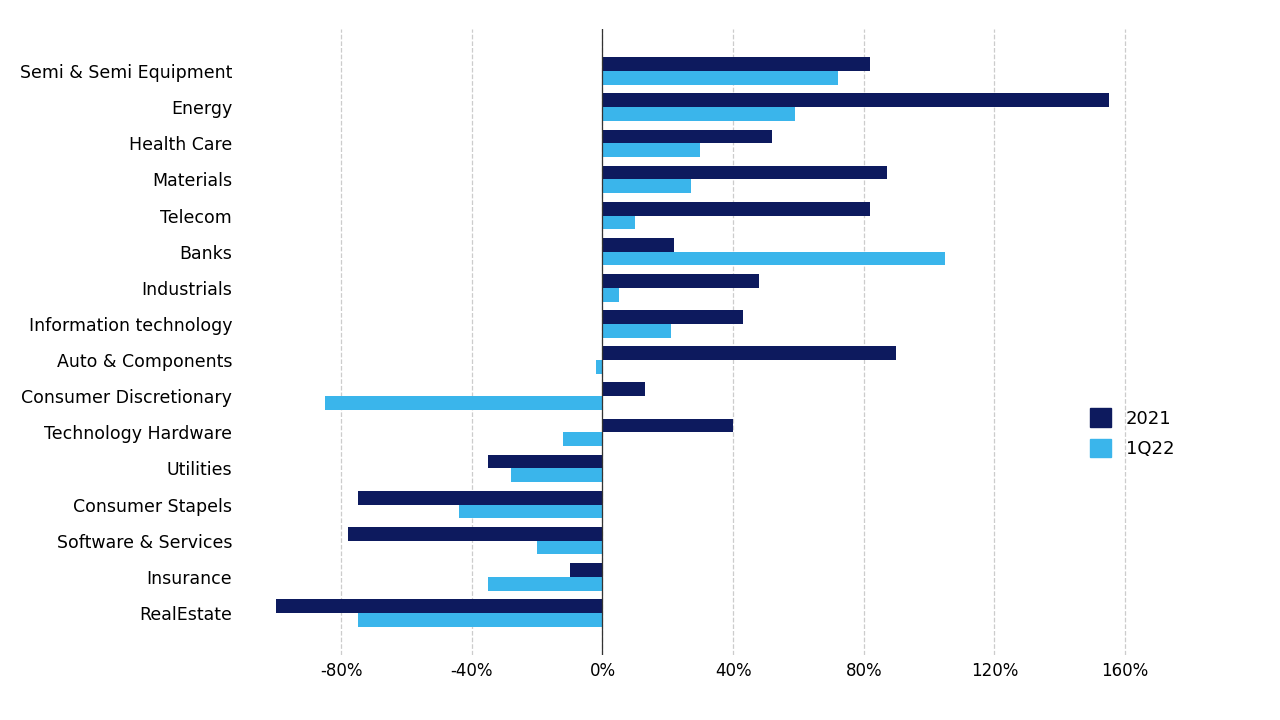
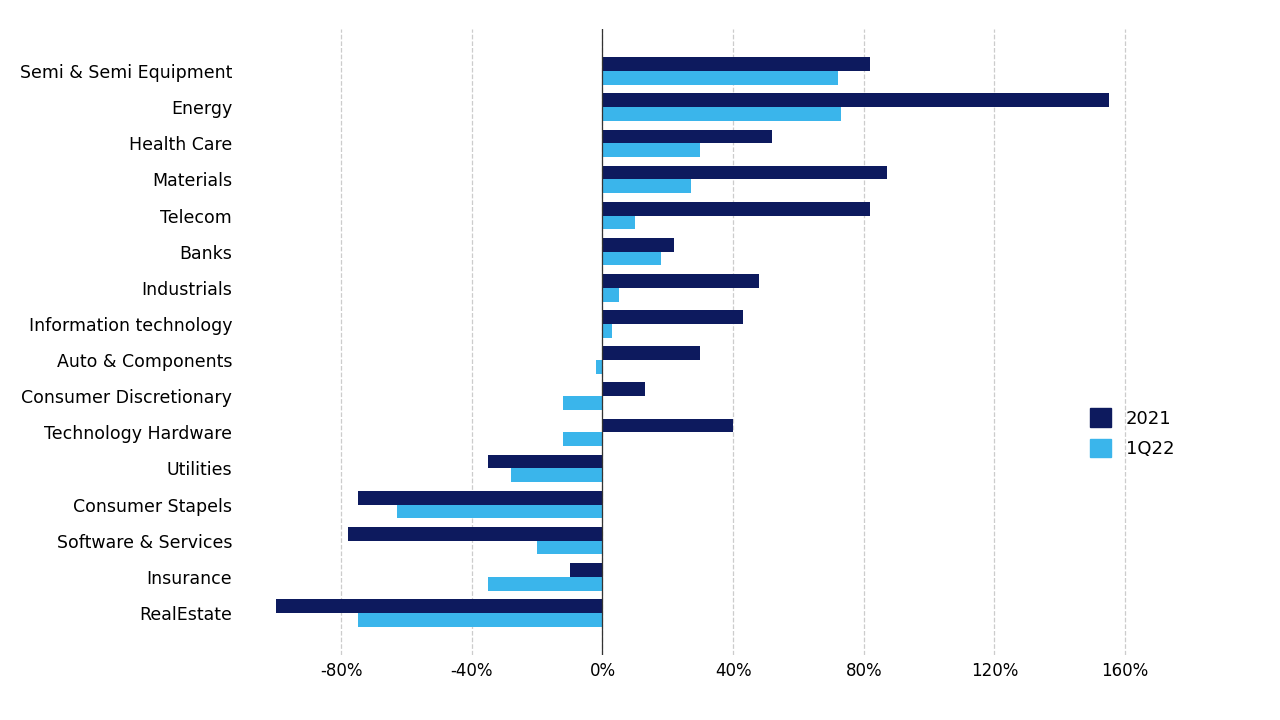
1Q22/Energy: 59% -> 73%
1Q22/Banks: 105% -> 18%
1Q22/Information technology: 21% -> 3%
2021/Auto & Components: 90% -> 30%
1Q22/Consumer Discretionary: -85% -> -12%
1Q22/Consumer Stapels: -44% -> -63%
